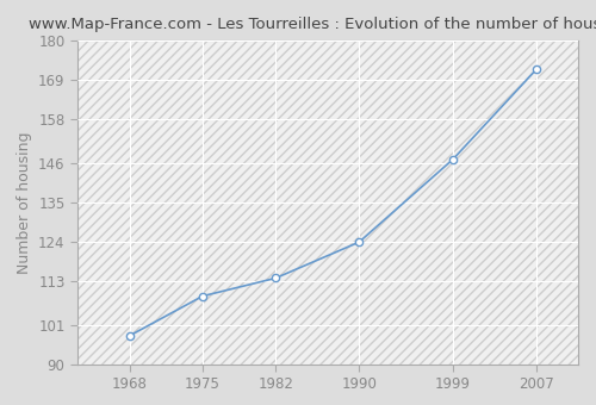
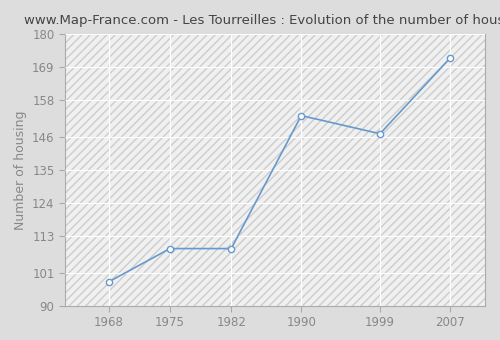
1982: 114 -> 109
1990: 124 -> 153
